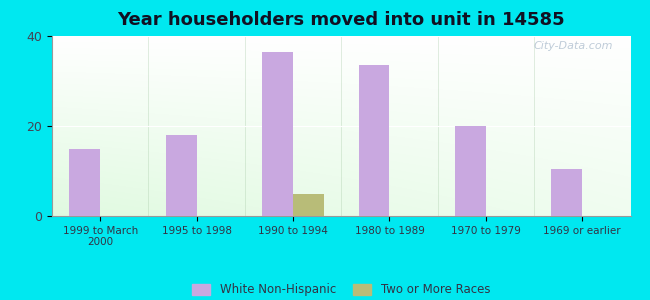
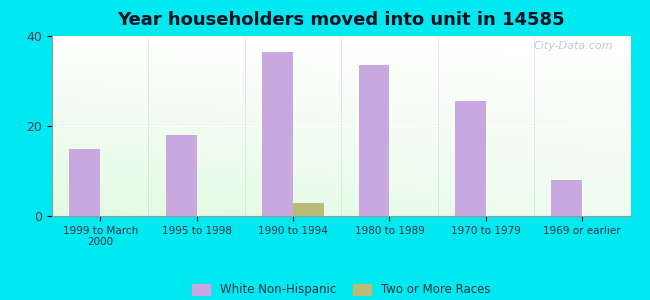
Two or More Races/1990 to 1994: 5 -> 3
White Non-Hispanic/1970 to 1979: 20.0 -> 25.5
White Non-Hispanic/1969 or earlier: 10.5 -> 8.0
